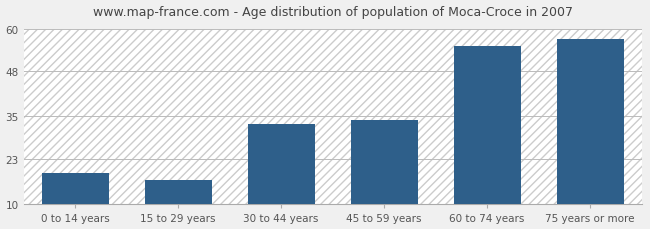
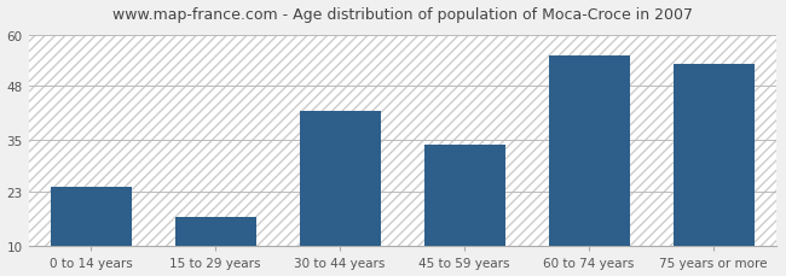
0 to 14 years: 19 -> 24
30 to 44 years: 33 -> 42
75 years or more: 57 -> 53
